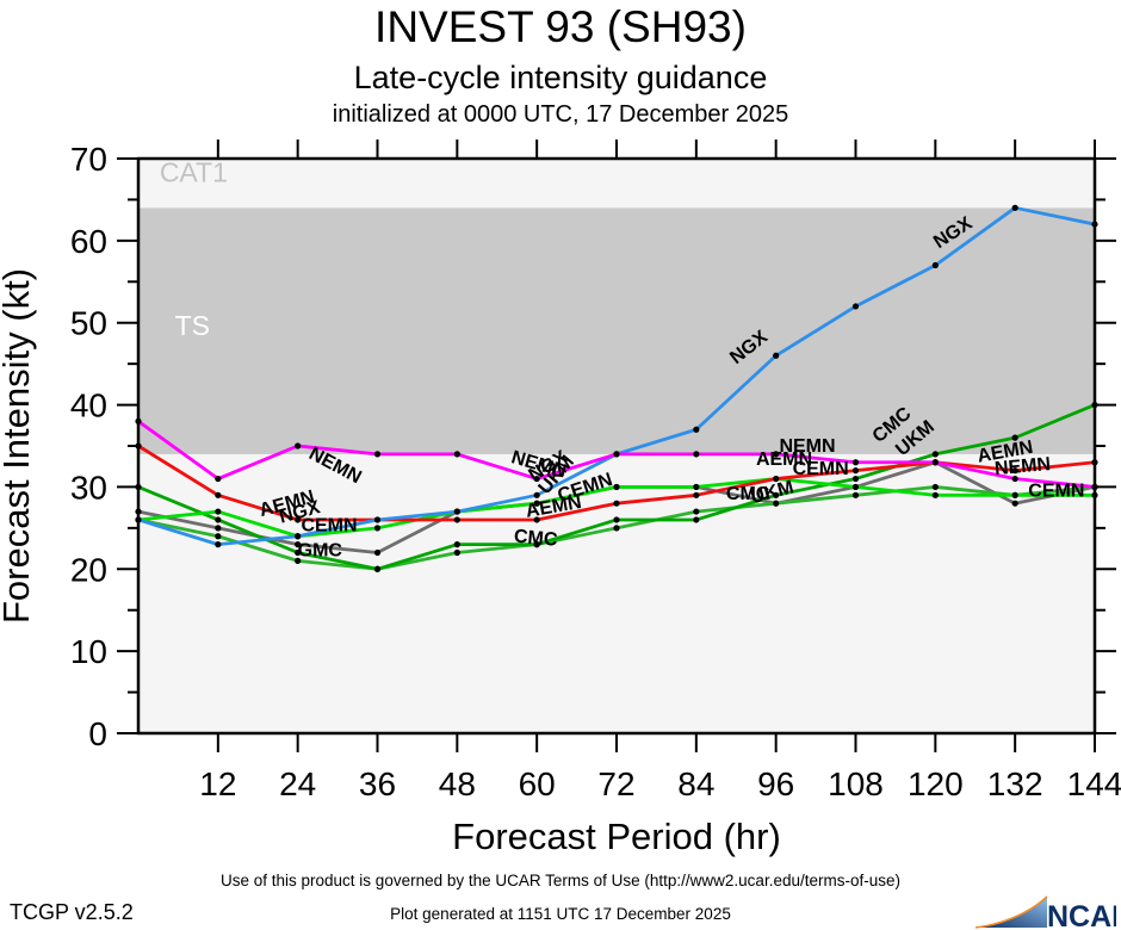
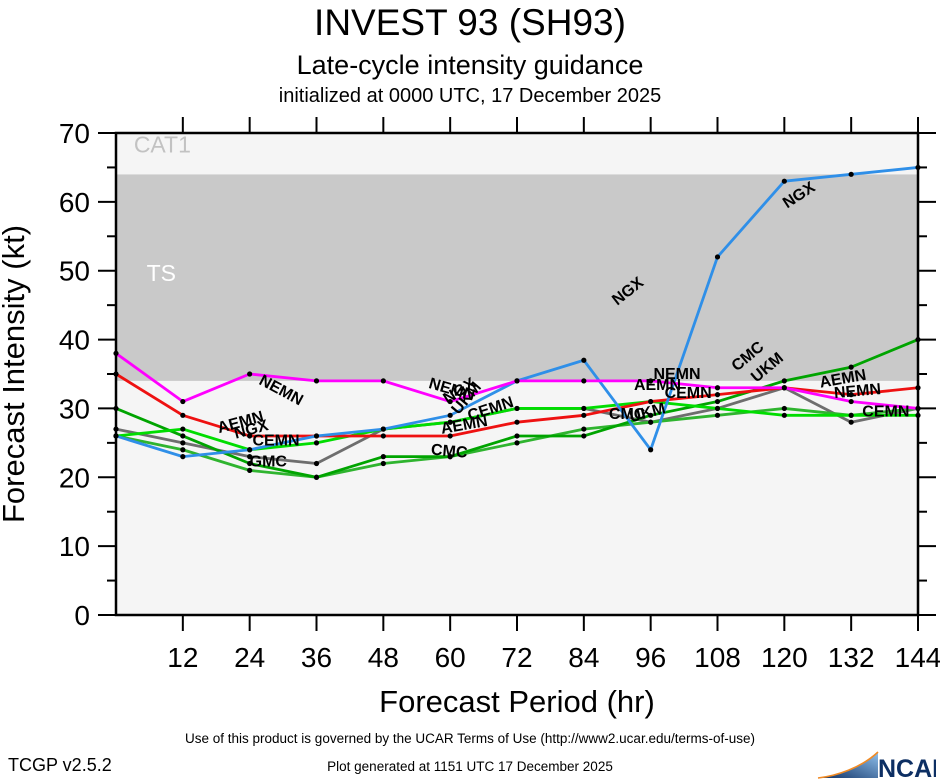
NGX/96: 46 -> 24
NGX/120: 57 -> 63
NGX/144: 62 -> 65
